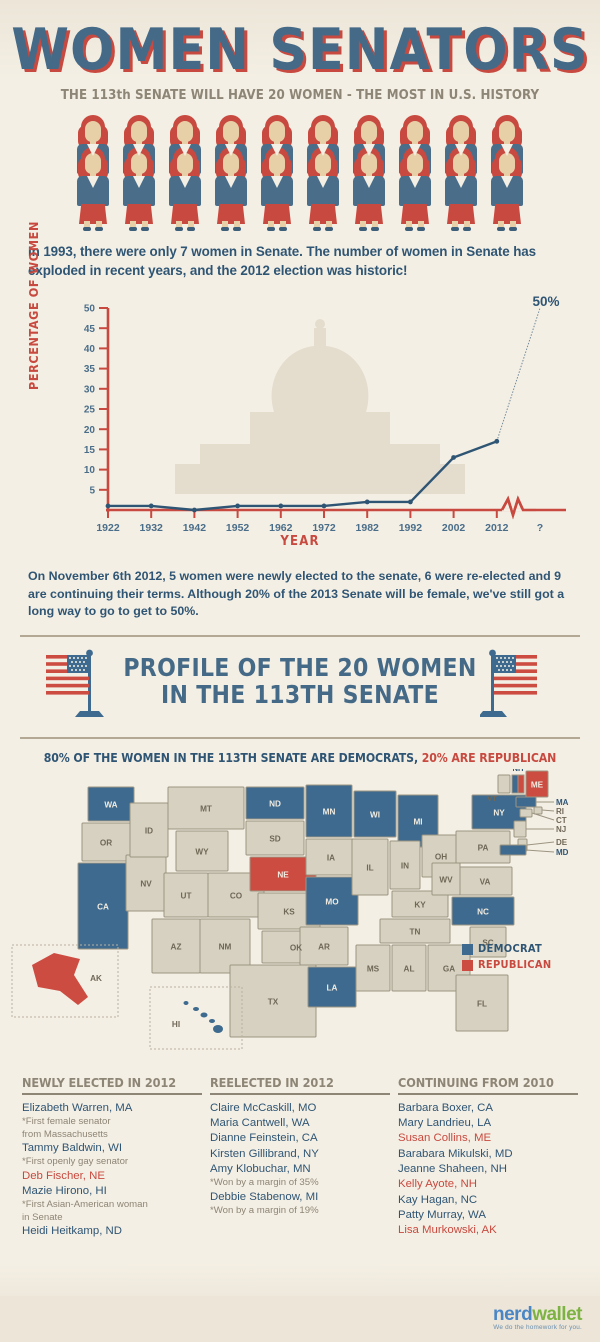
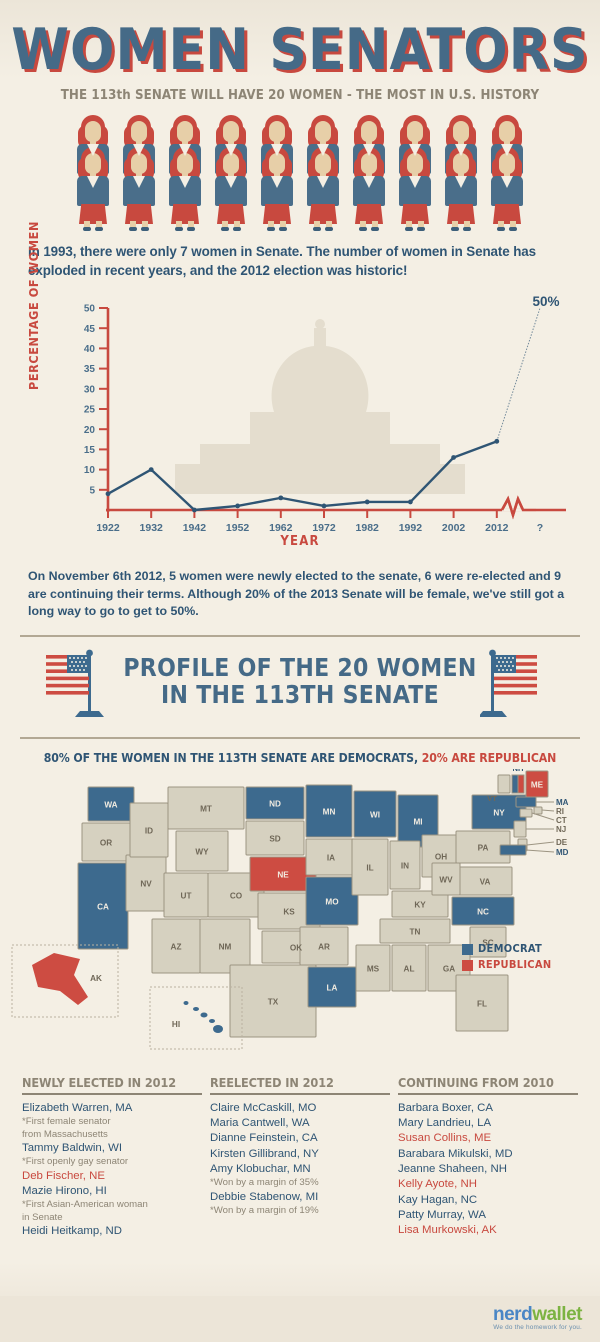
1922: 1 -> 4
1932: 1 -> 10
1962: 1 -> 3
